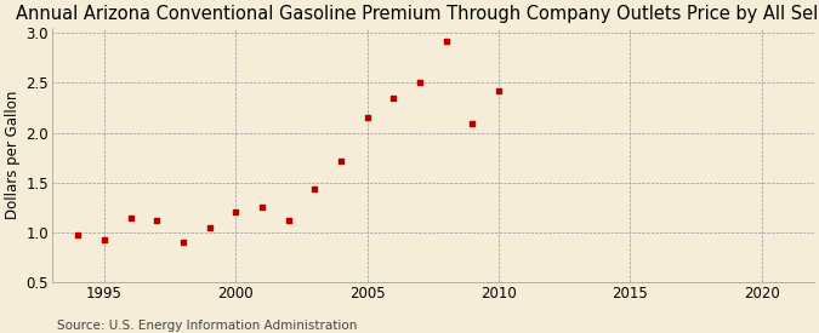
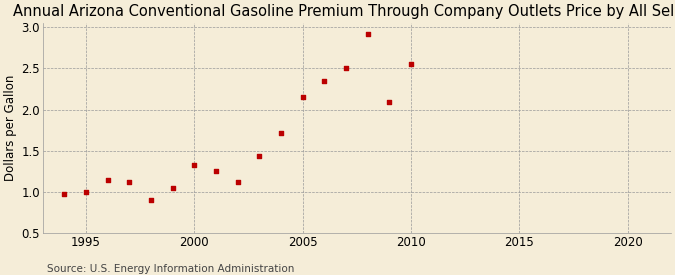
1995: 0.92 -> 1.00
2000: 1.20 -> 1.33
2010: 2.42 -> 2.55
